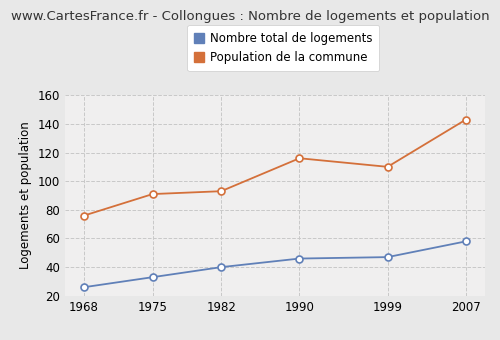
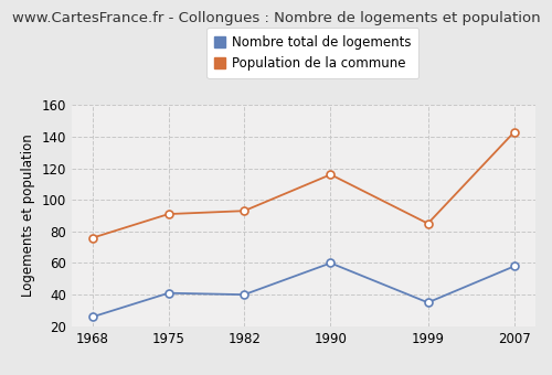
Nombre total de logements/1975: 33 -> 41
Nombre total de logements/1990: 46 -> 60
Nombre total de logements/1999: 47 -> 35
Population de la commune/1999: 110 -> 85
